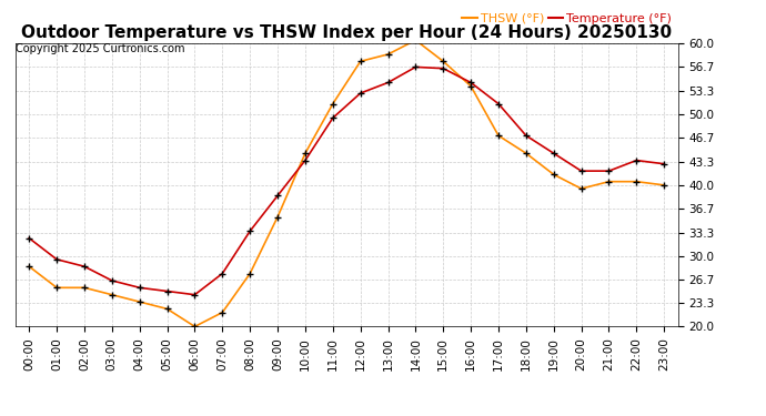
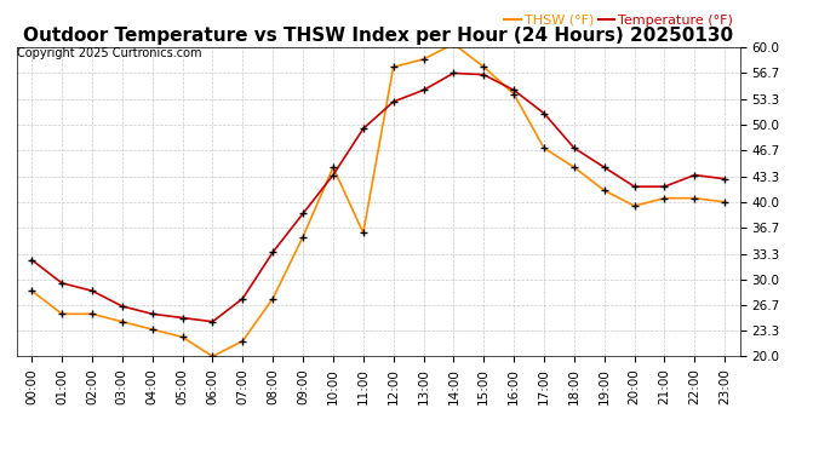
THSW (°F)/11:00: 51.5 -> 36.0
